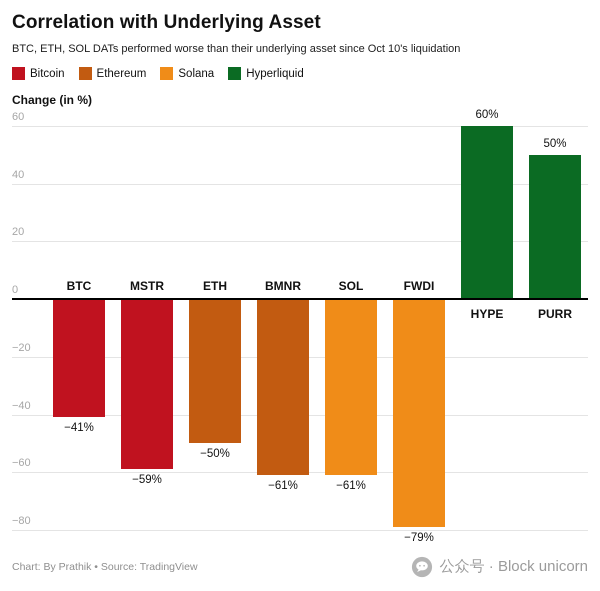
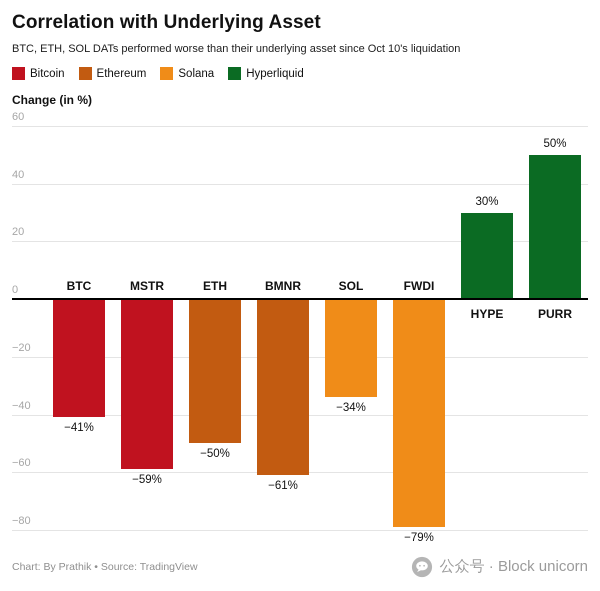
SOL: −61% -> −34%
HYPE: 60% -> 30%
